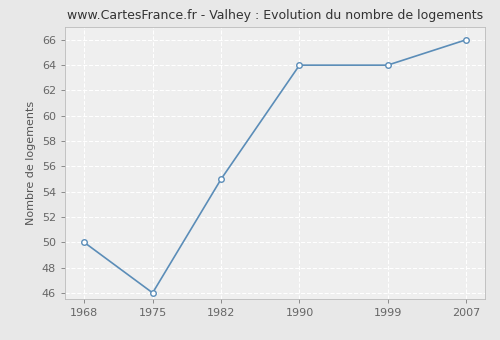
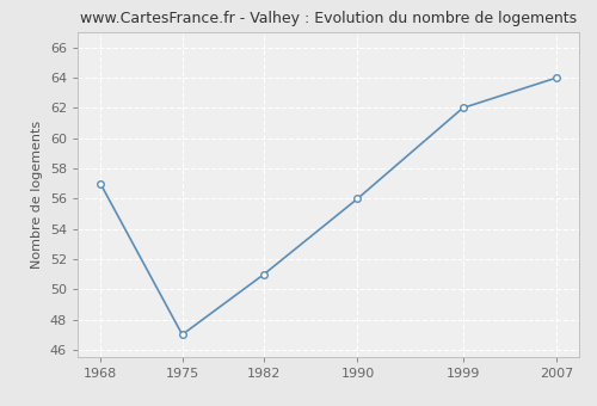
1968: 50 -> 57
1975: 46 -> 47
1982: 55 -> 51
1990: 64 -> 56
1999: 64 -> 62
2007: 66 -> 64
